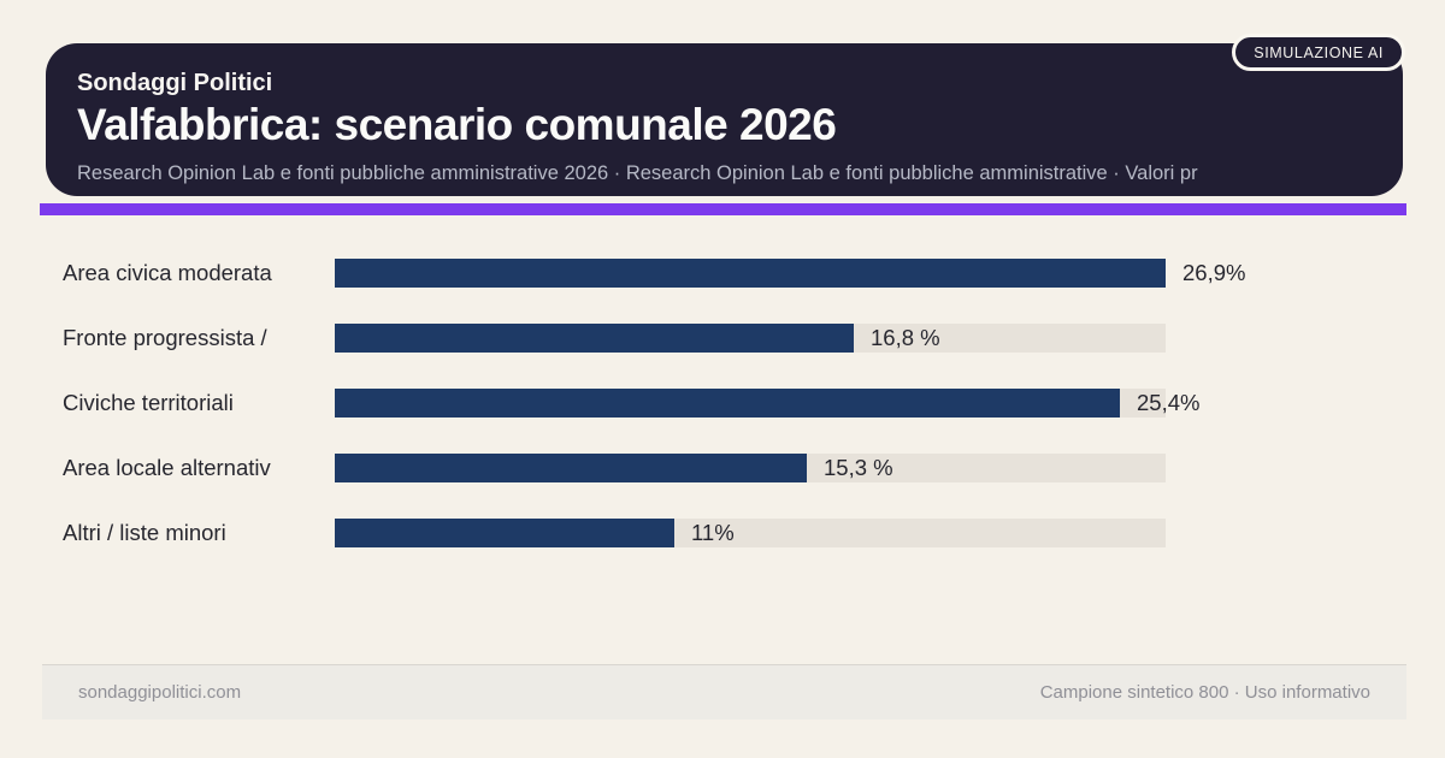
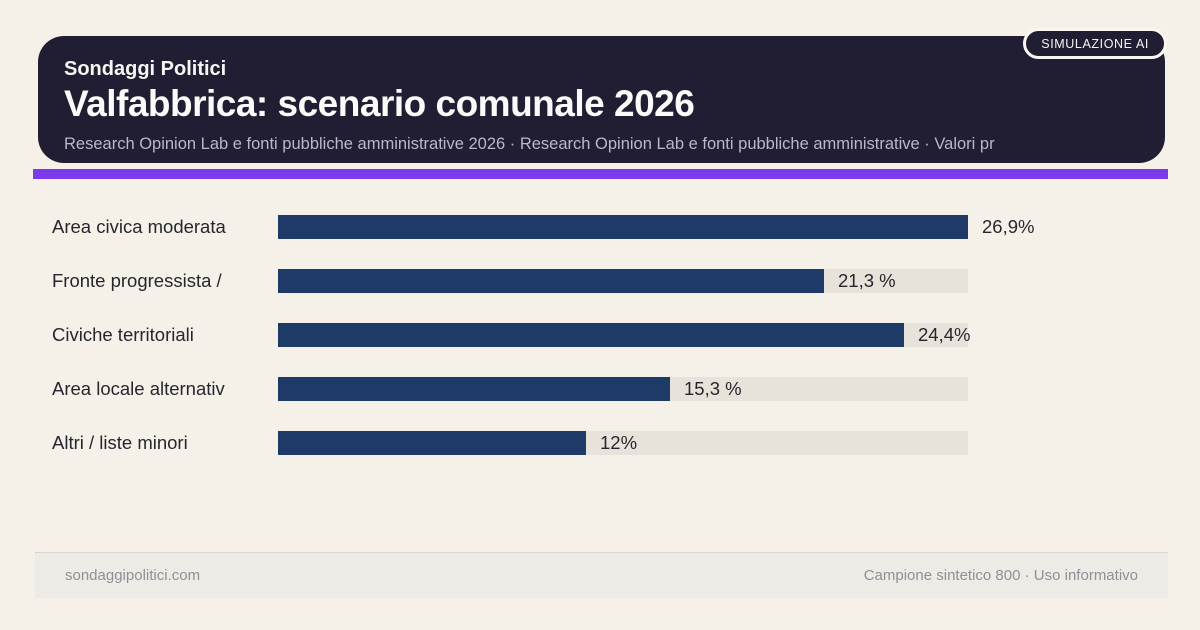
Fronte progressista /: 16,8 -> 21,3
Civiche territoriali: 25,4% -> 24,4%
Altri / liste minori: 11% -> 12%
